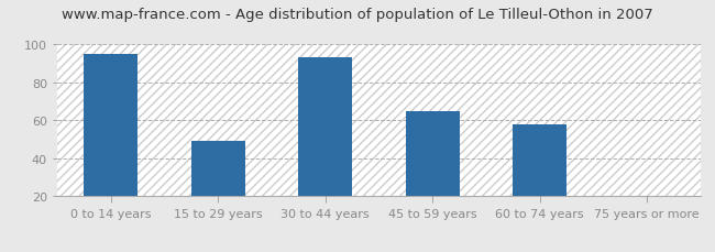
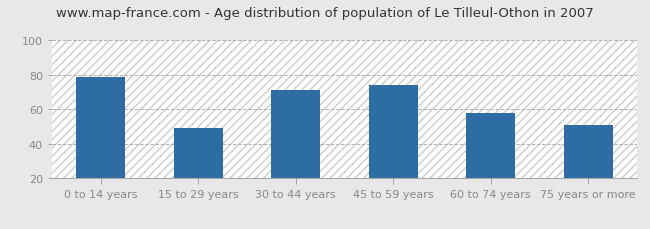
0 to 14 years: 95 -> 79
30 to 44 years: 93 -> 71
45 to 59 years: 65 -> 74
75 years or more: 20 -> 51
